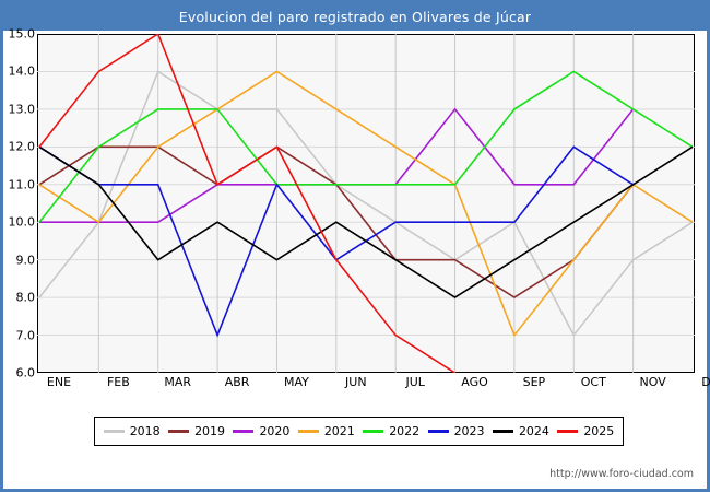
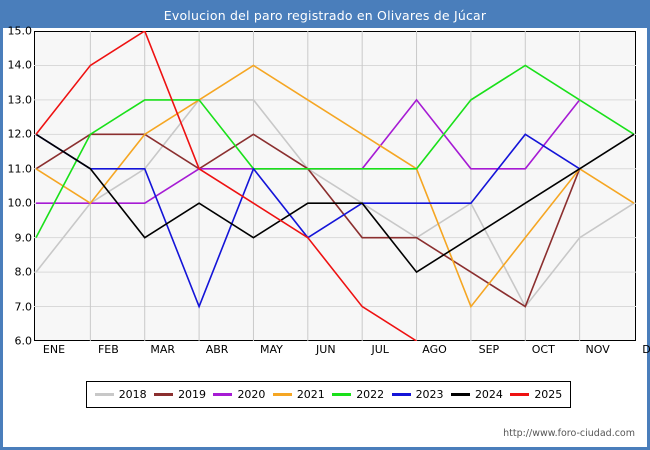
2022/ENE: 10 -> 9
2018/MAR: 14 -> 11
2025/MAY: 12 -> 10
2024/JUL: 9 -> 10
2019/OCT: 9 -> 7
